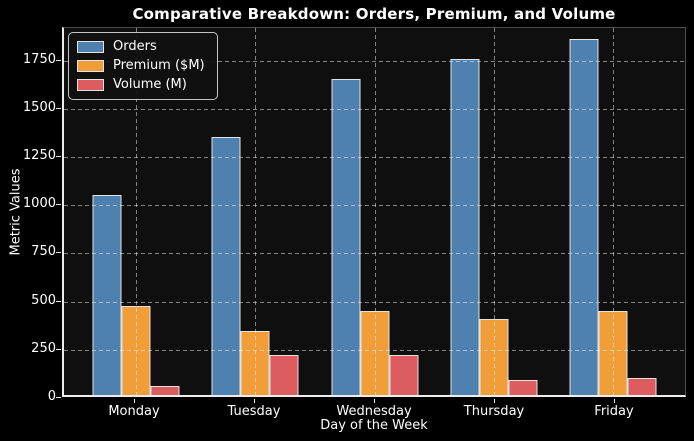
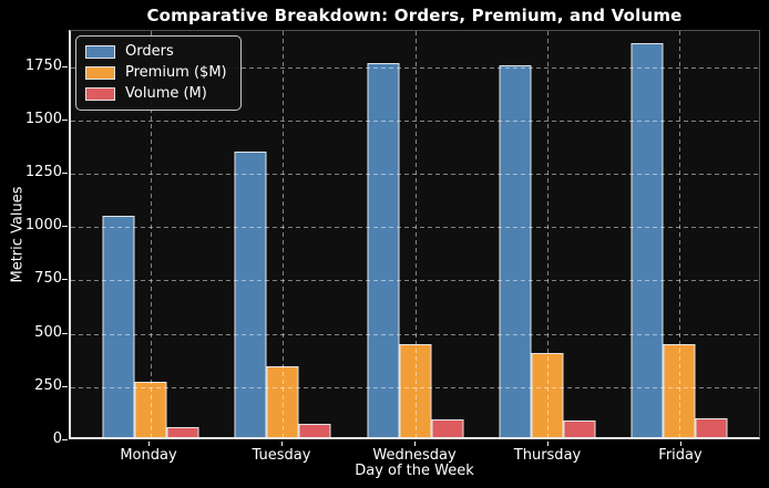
Premium ($M)/Monday: 460 -> 260
Volume (M)/Tuesday: 210 -> 60
Orders/Wednesday: 1640 -> 1760
Volume (M)/Wednesday: 210 -> 80
